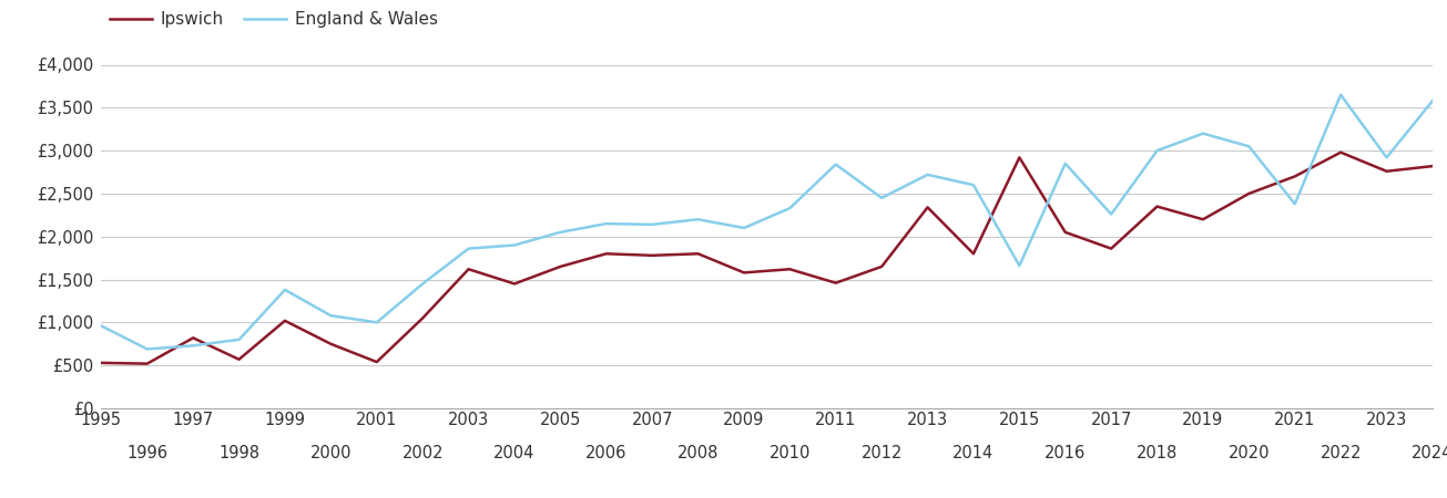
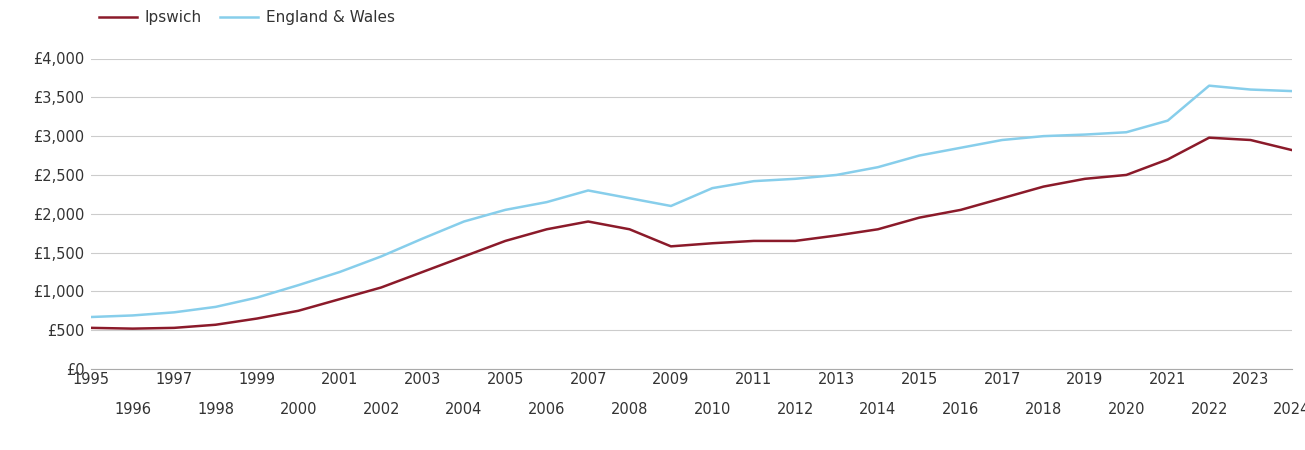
England & Wales/1995: £960 -> £670
Ipswich/1997: £820 -> £530
Ipswich/1999: £1,020 -> £650
England & Wales/1999: £1,380 -> £920
Ipswich/2001: £540 -> £900
England & Wales/2001: £1,000 -> £1,250
Ipswich/2003: £1,620 -> £1,250
England & Wales/2003: £1,860 -> £1,680
Ipswich/2007: £1,780 -> £1,900
England & Wales/2007: £2,140 -> £2,300
Ipswich/2011: £1,460 -> £1,650
England & Wales/2011: £2,840 -> £2,420
Ipswich/2013: £2,340 -> £1,720
England & Wales/2013: £2,720 -> £2,500
Ipswich/2015: £2,920 -> £1,950
England & Wales/2015: £1,660 -> £2,750
Ipswich/2017: £1,860 -> £2,200
England & Wales/2017: £2,260 -> £2,950
Ipswich/2019: £2,200 -> £2,450
England & Wales/2019: £3,200 -> £3,020
England & Wales/2021: £2,380 -> £3,200
Ipswich/2023: £2,760 -> £2,950
England & Wales/2023: £2,920 -> £3,600
